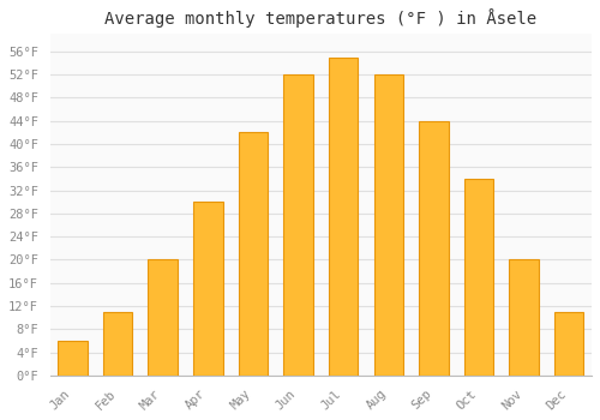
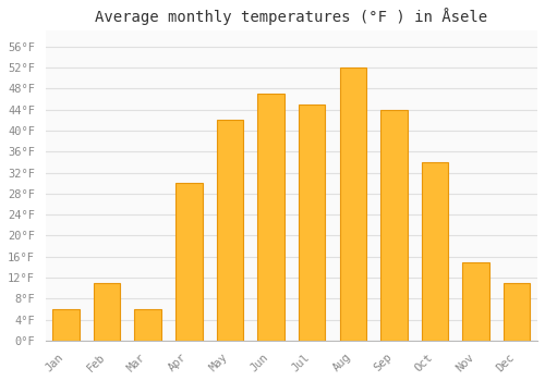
Mar: 20°F -> 6°F
Jun: 52°F -> 47°F
Jul: 55°F -> 45°F
Nov: 20°F -> 15°F
